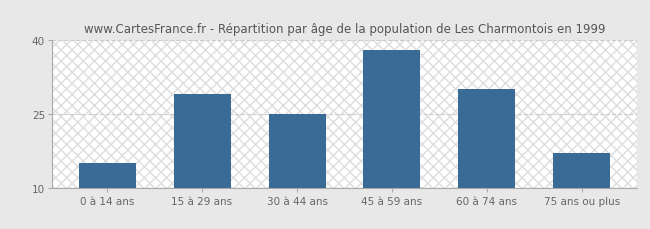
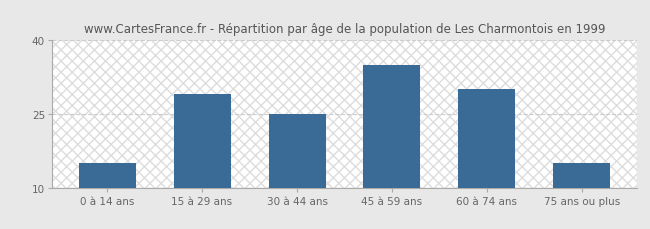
45 à 59 ans: 38 -> 35
75 ans ou plus: 17 -> 15
